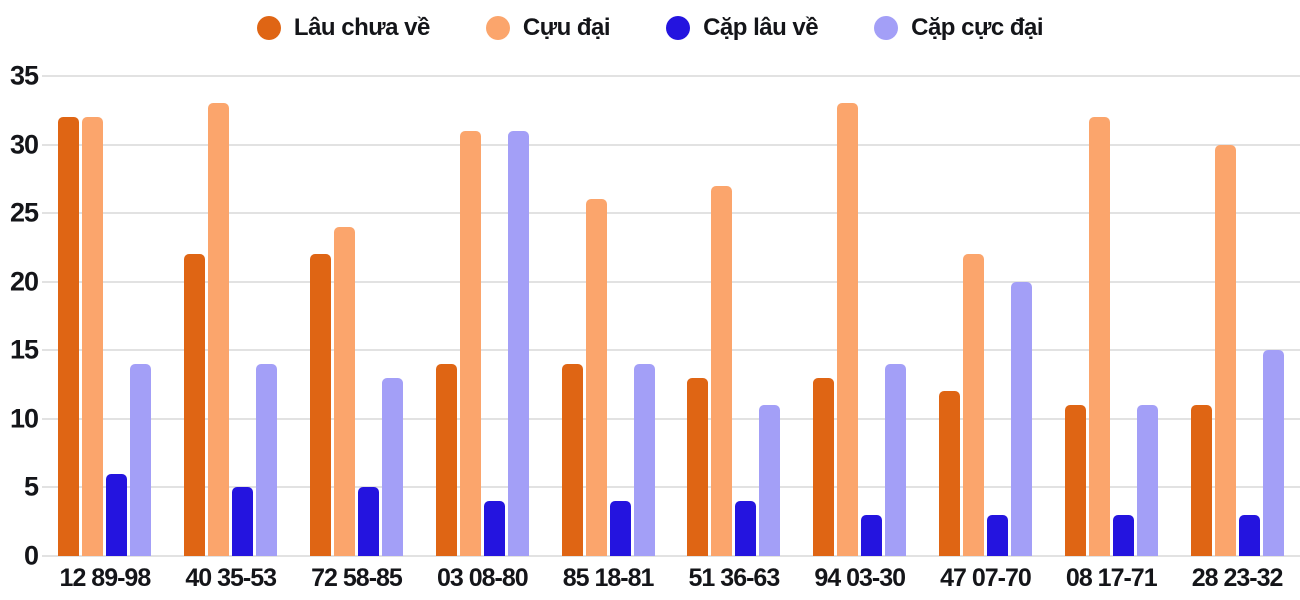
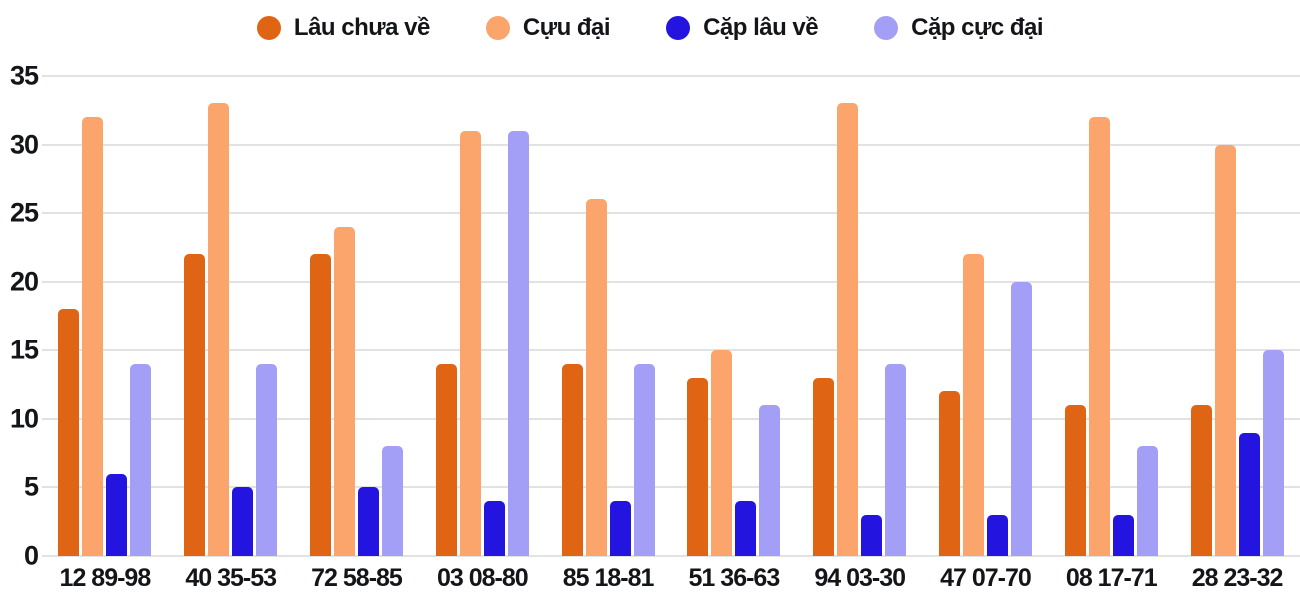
Lâu chưa về/12 89-98: 32 -> 18
Cặp cực đại/72 58-85: 13 -> 8
Cựu đại/51 36-63: 27 -> 15
Cặp cực đại/08 17-71: 11 -> 8
Cặp lâu về/28 23-32: 3 -> 9
